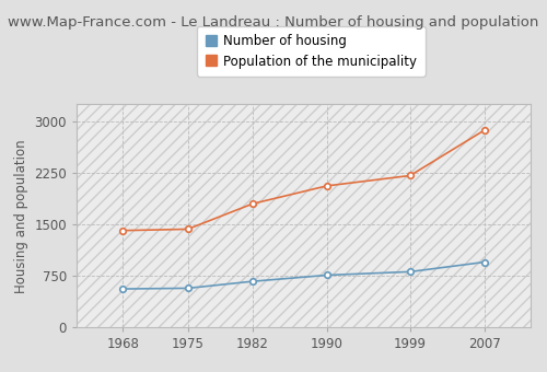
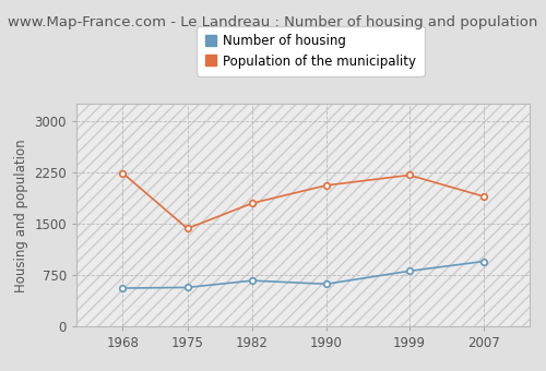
Population of the municipality/1968: 1410 -> 2240
Number of housing/1990: 760 -> 620
Population of the municipality/2007: 2870 -> 1900
